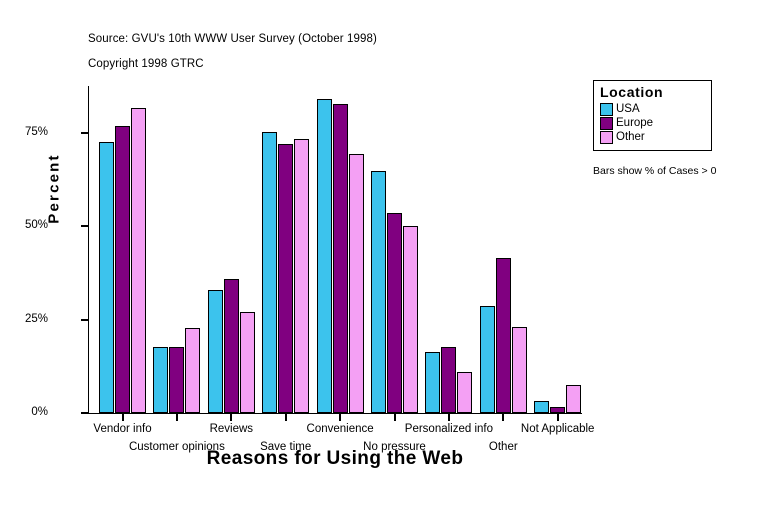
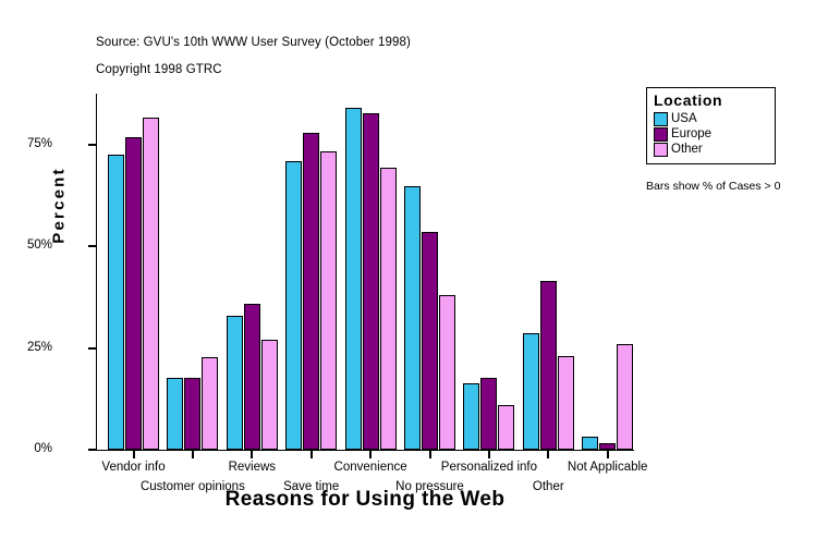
USA/Save time: 75% -> 71%
Europe/Save time: 72% -> 78%
Other/No pressure: 50% -> 38%
Other/Not Applicable: 8% -> 26%
